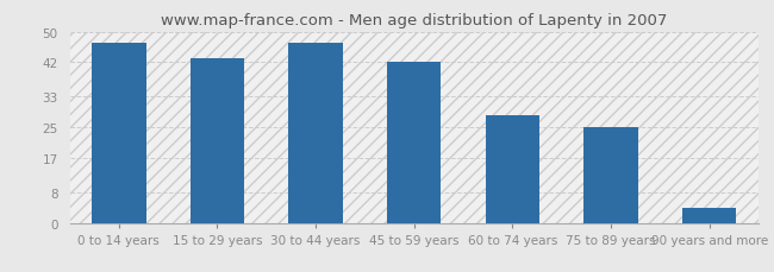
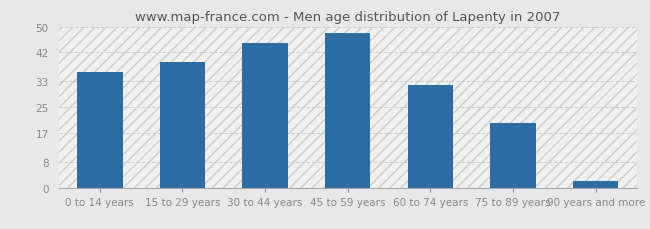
0 to 14 years: 47 -> 36
15 to 29 years: 43 -> 39
30 to 44 years: 47 -> 45
45 to 59 years: 42 -> 48
60 to 74 years: 28 -> 32
75 to 89 years: 25 -> 20
90 years and more: 4 -> 2
